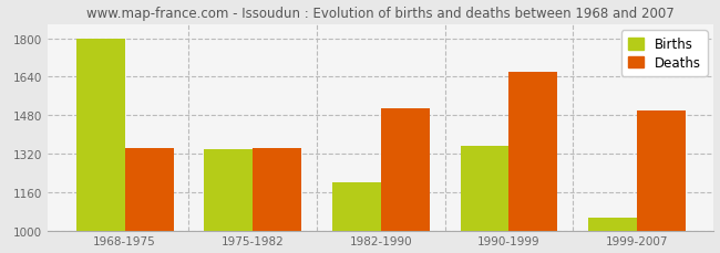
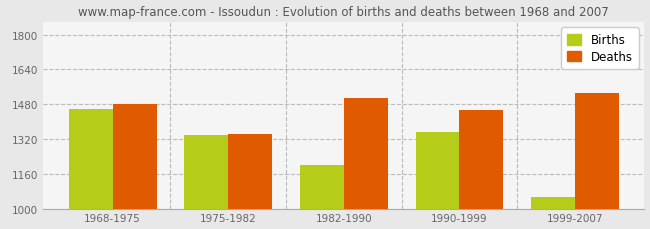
Births/1968-1975: 1800 -> 1460
Deaths/1968-1975: 1345 -> 1480
Deaths/1990-1999: 1660 -> 1455
Deaths/1999-2007: 1500 -> 1530
